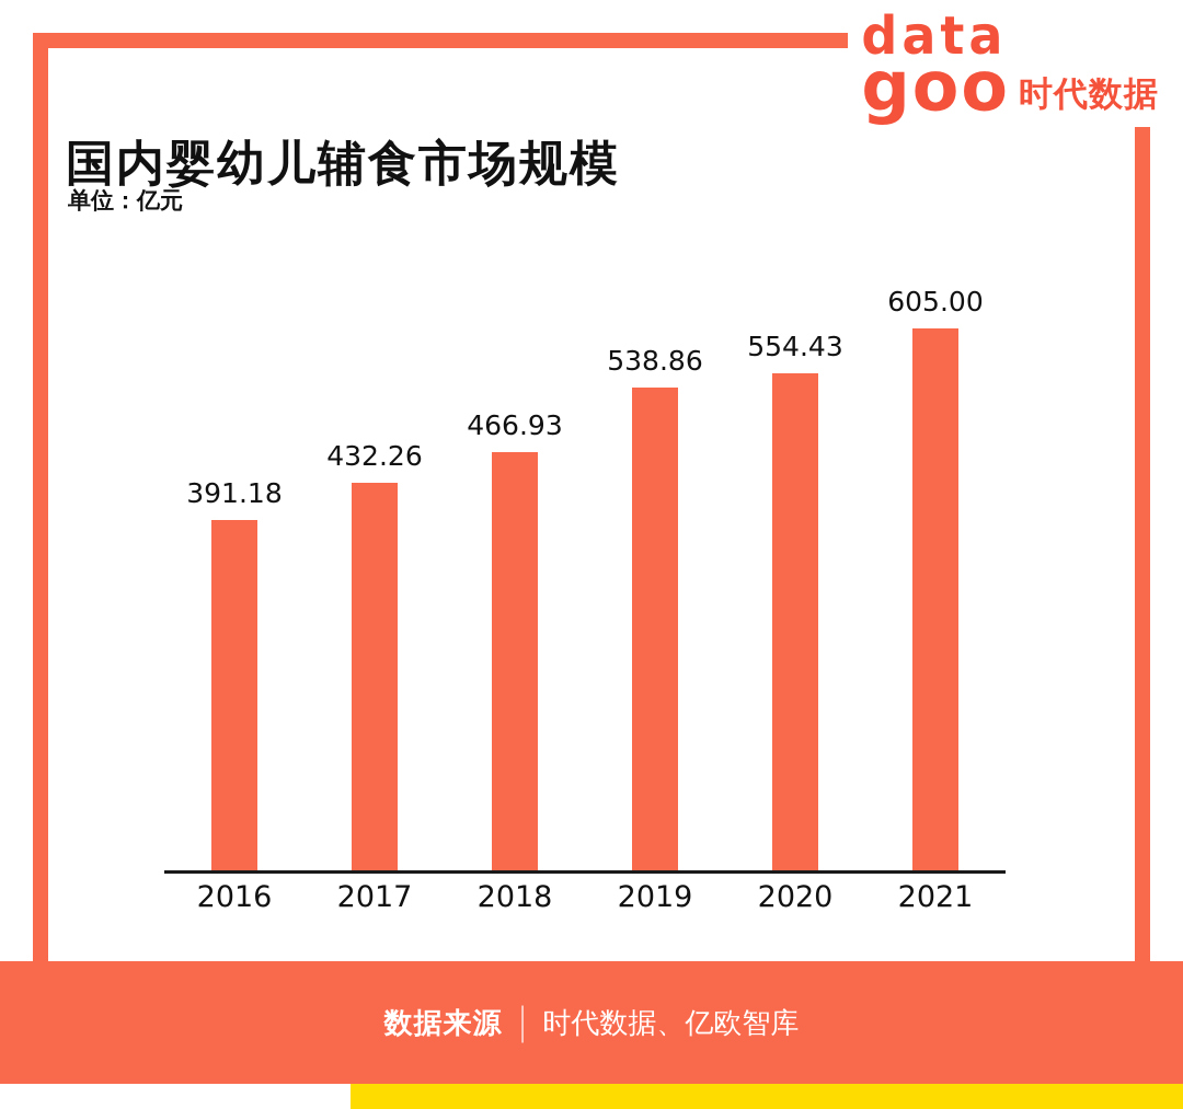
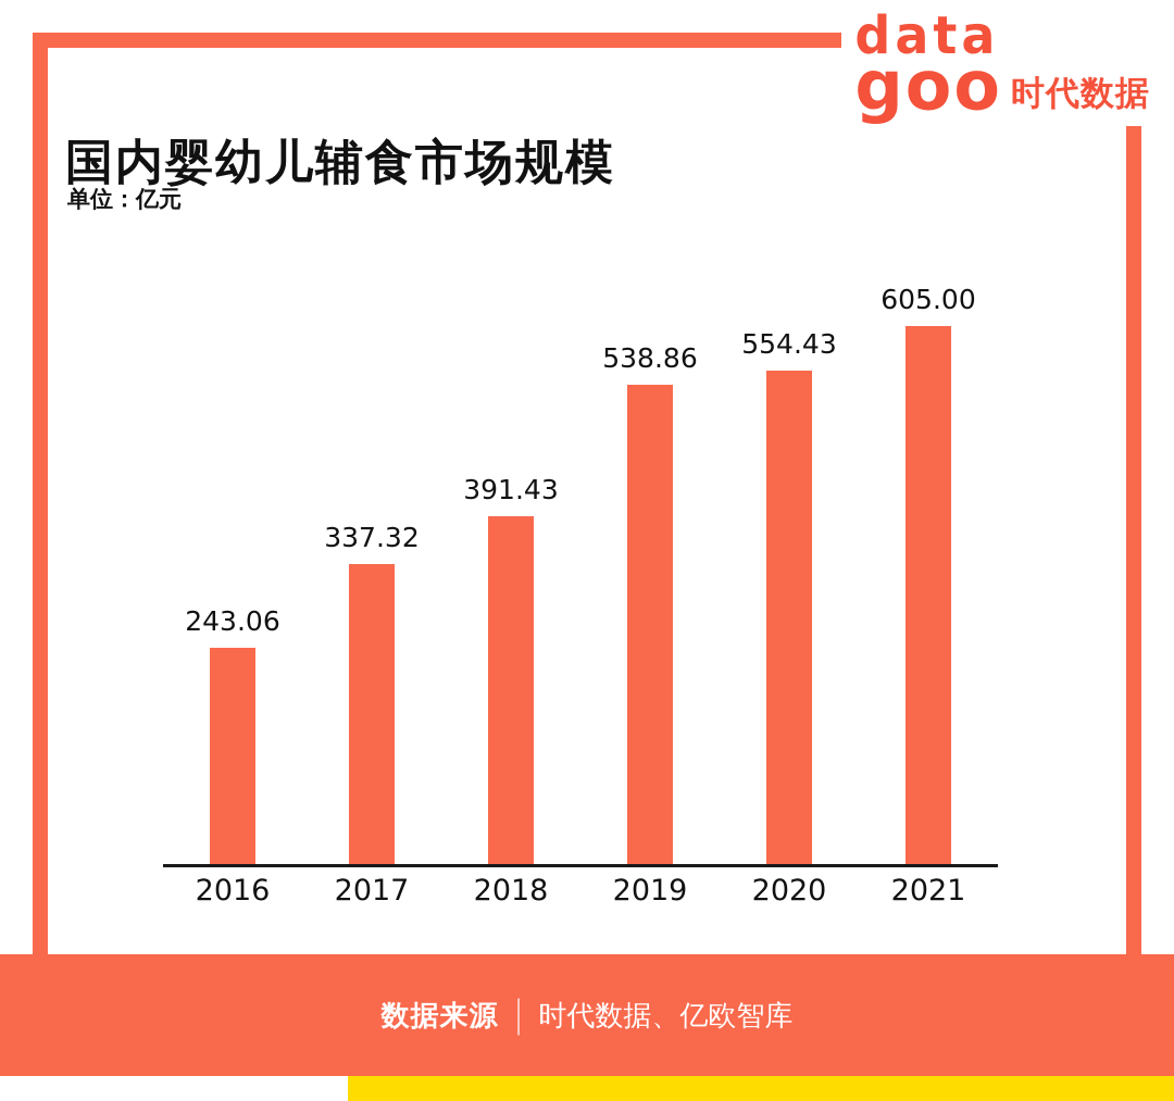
2016: 391.18 -> 243.06
2017: 432.26 -> 337.32
2018: 466.93 -> 391.43
